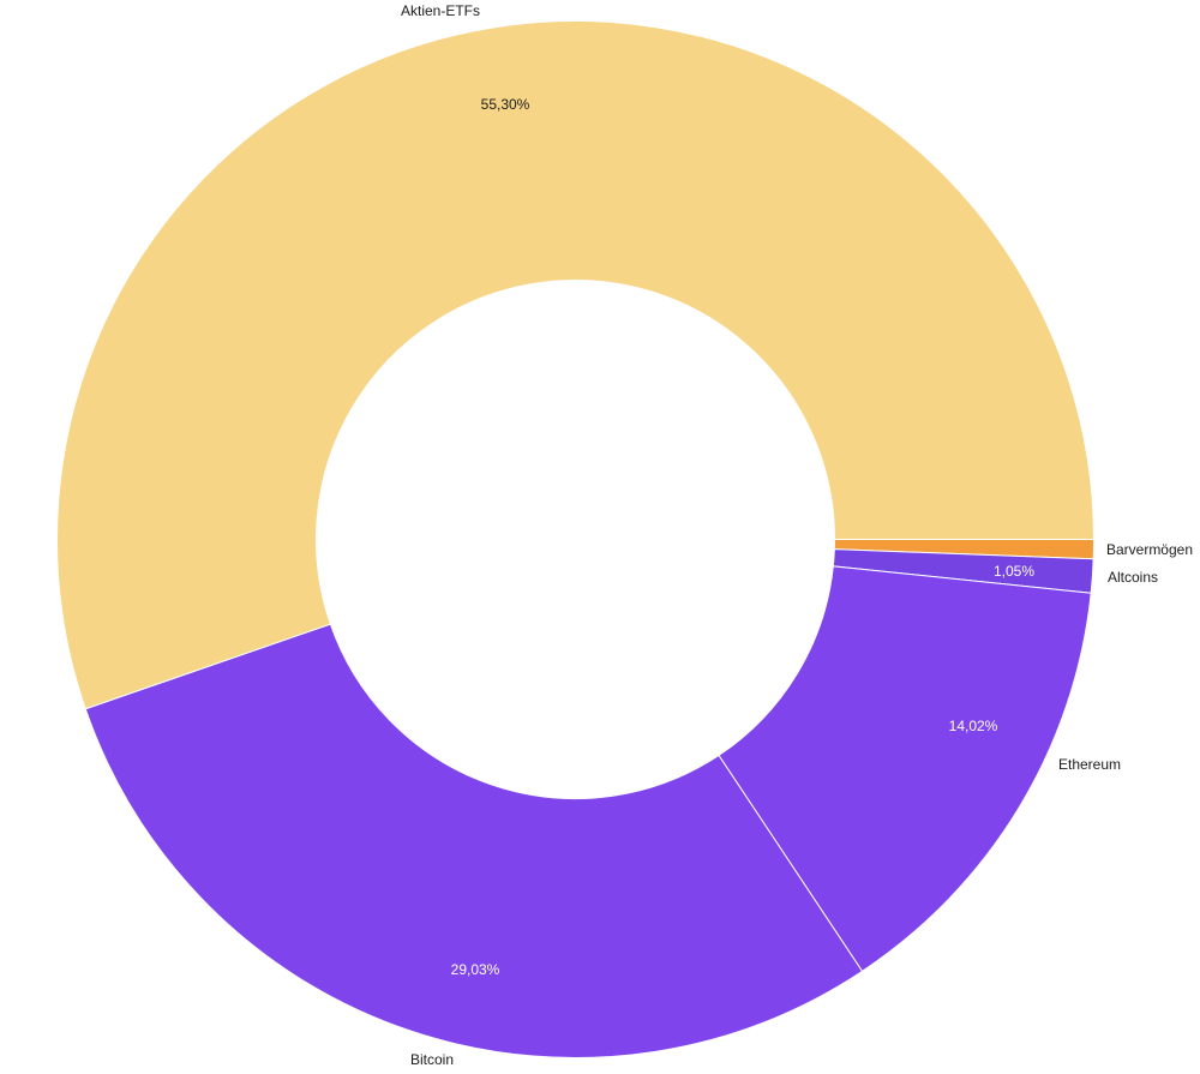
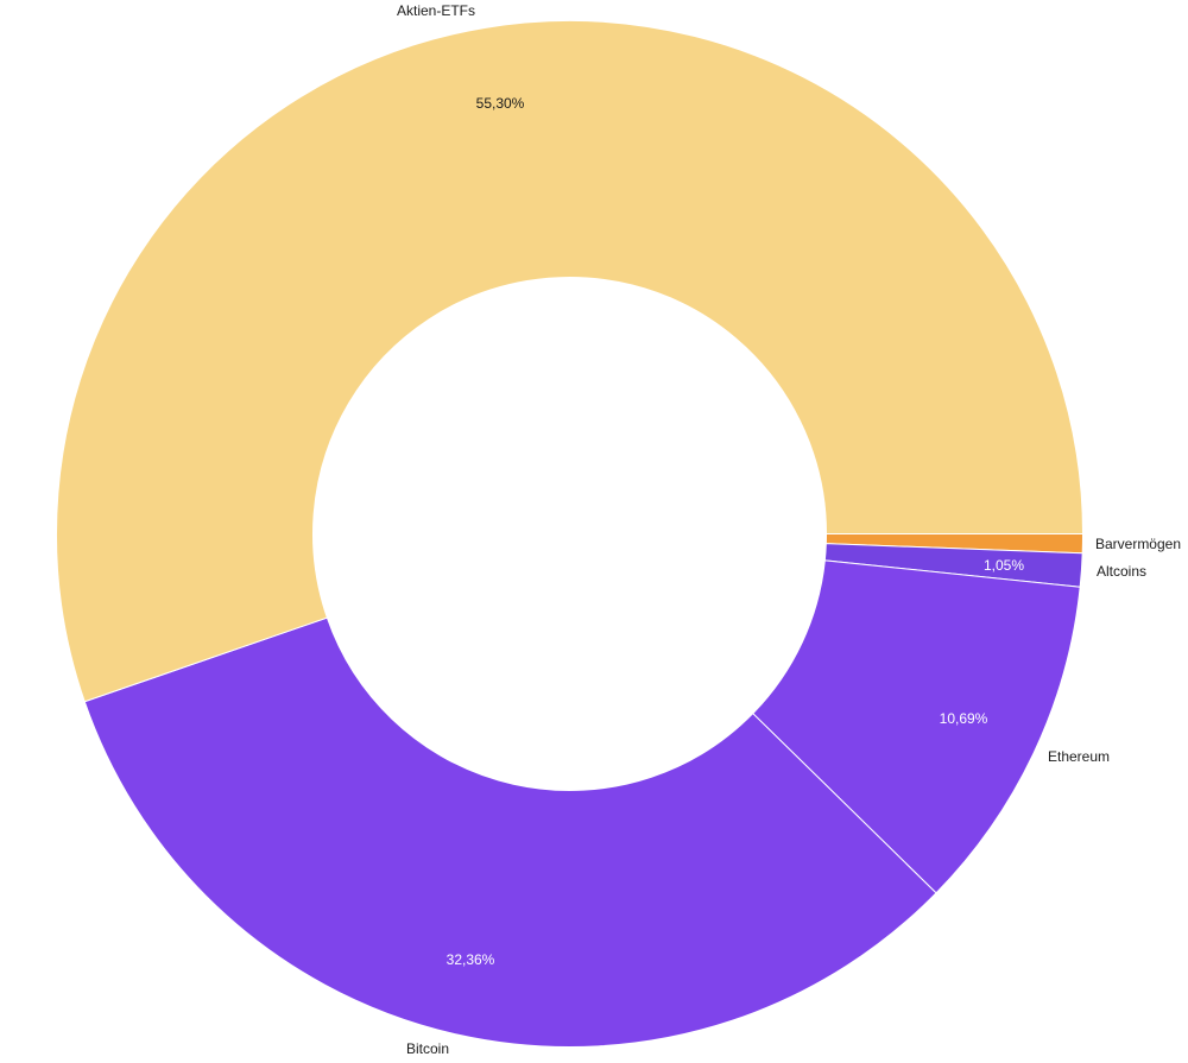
Ethereum: 14,02% -> 10,69%
Bitcoin: 29,03% -> 32,36%
